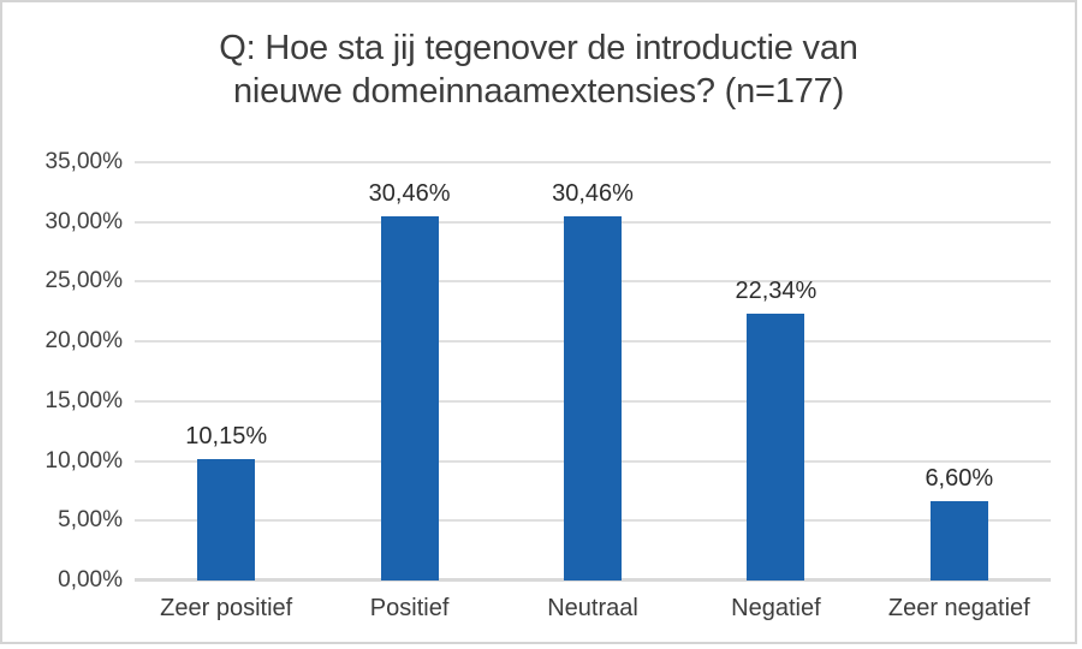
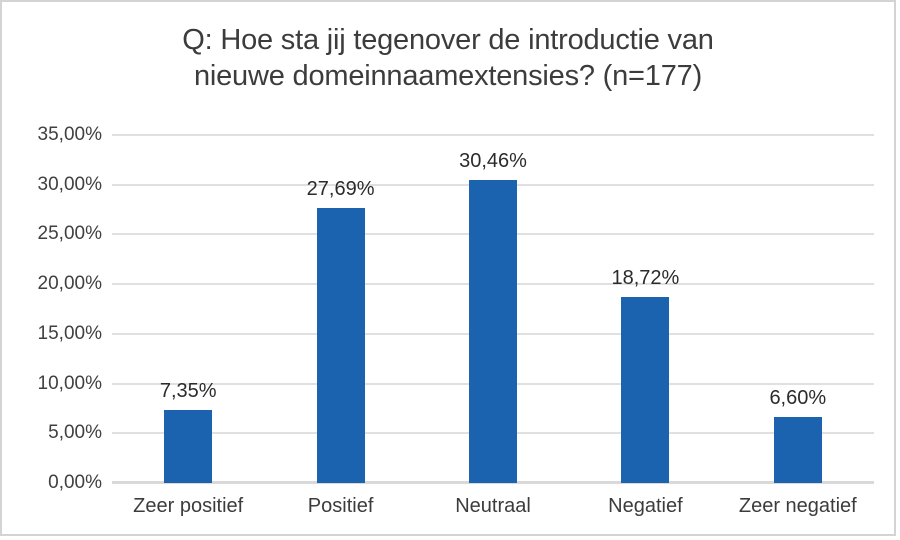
Zeer positief: 10,15% -> 7,35%
Positief: 30,46% -> 27,69%
Negatief: 22,34% -> 18,72%
